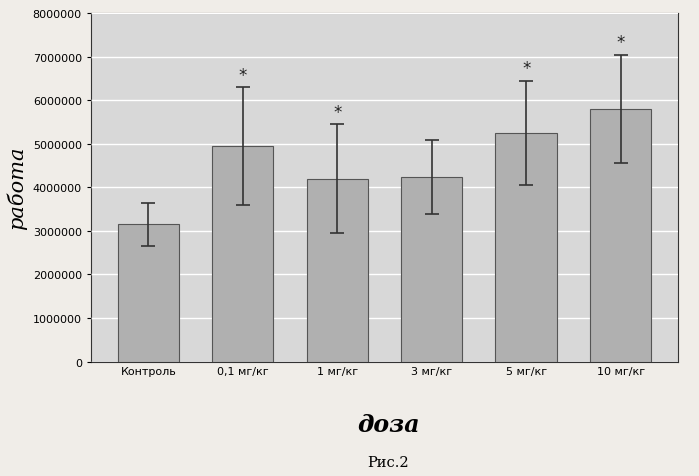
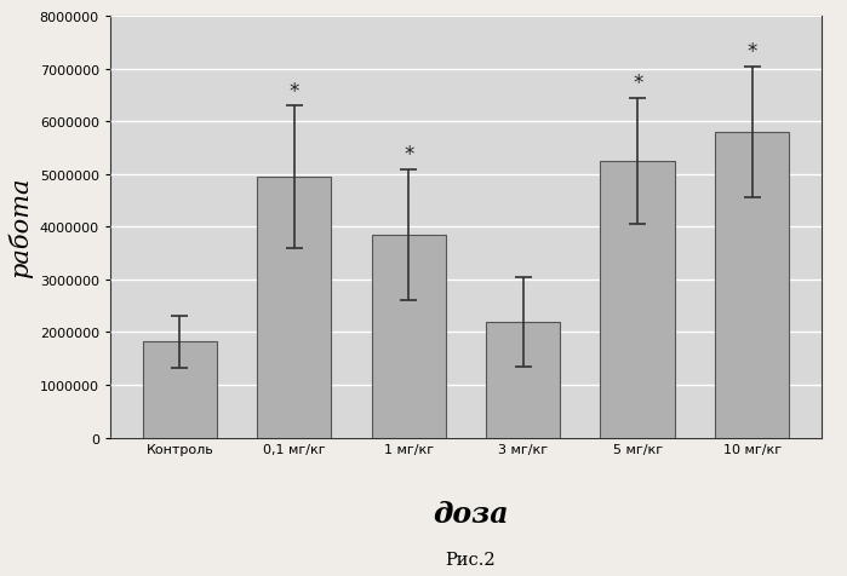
Контроль: 3150000 -> 1820000
1 мг/кг: 4200000 -> 3850000
3 мг/кг: 4250000 -> 2200000
